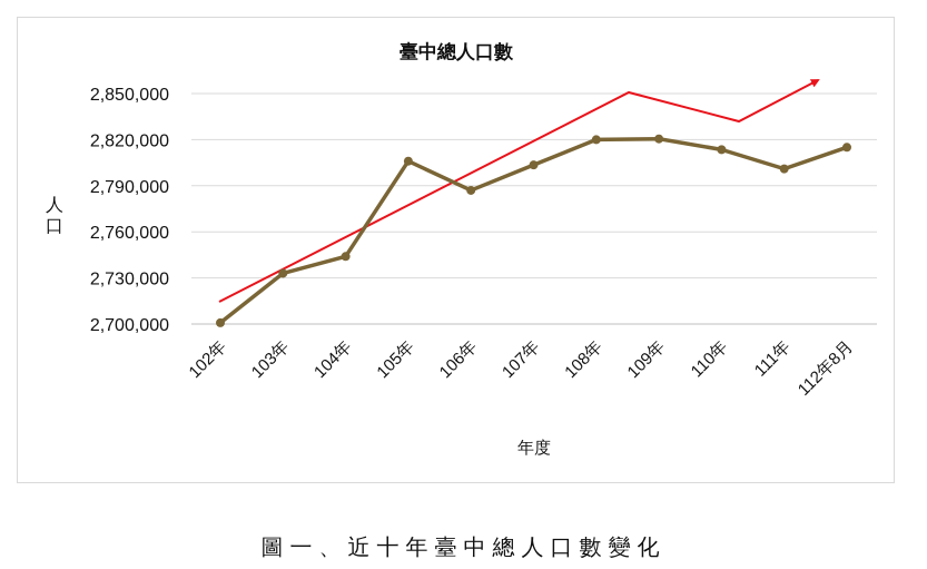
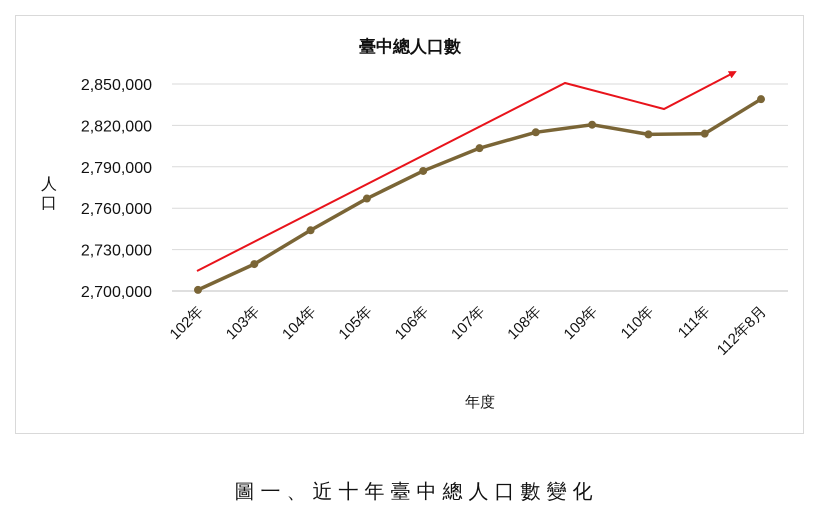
103年: 2733000 -> 2720000
105年: 2806000 -> 2767000
108年: 2820000 -> 2815000
111年: 2801000 -> 2814000
112年8月: 2815000 -> 2839000
